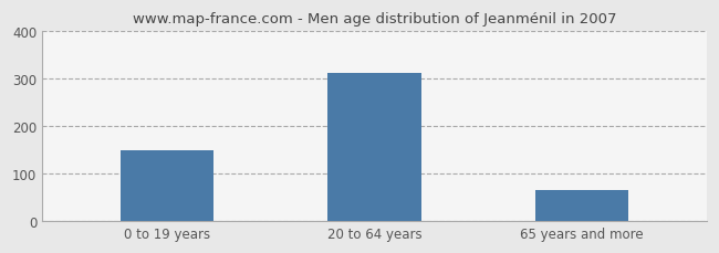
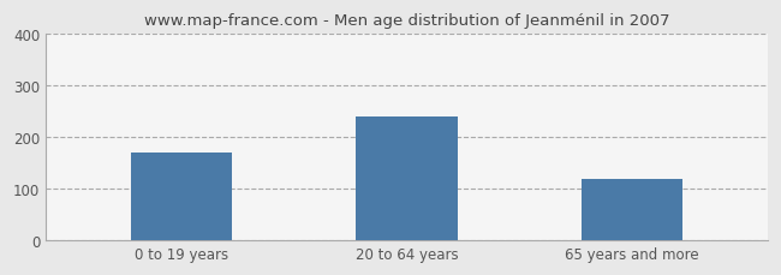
0 to 19 years: 150 -> 170
20 to 64 years: 313 -> 240
65 years and more: 65 -> 120
